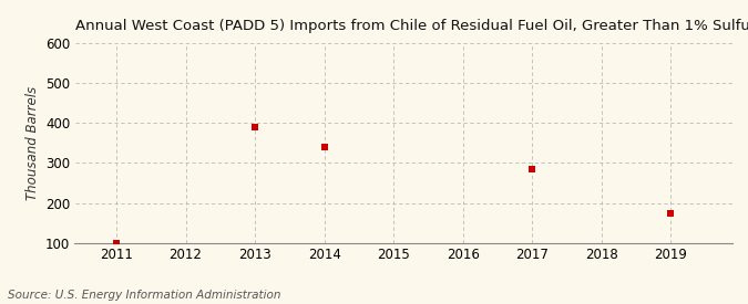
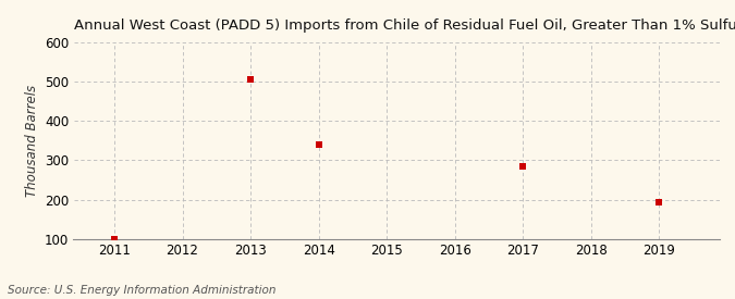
2013: 390 -> 504
2019: 175 -> 193
